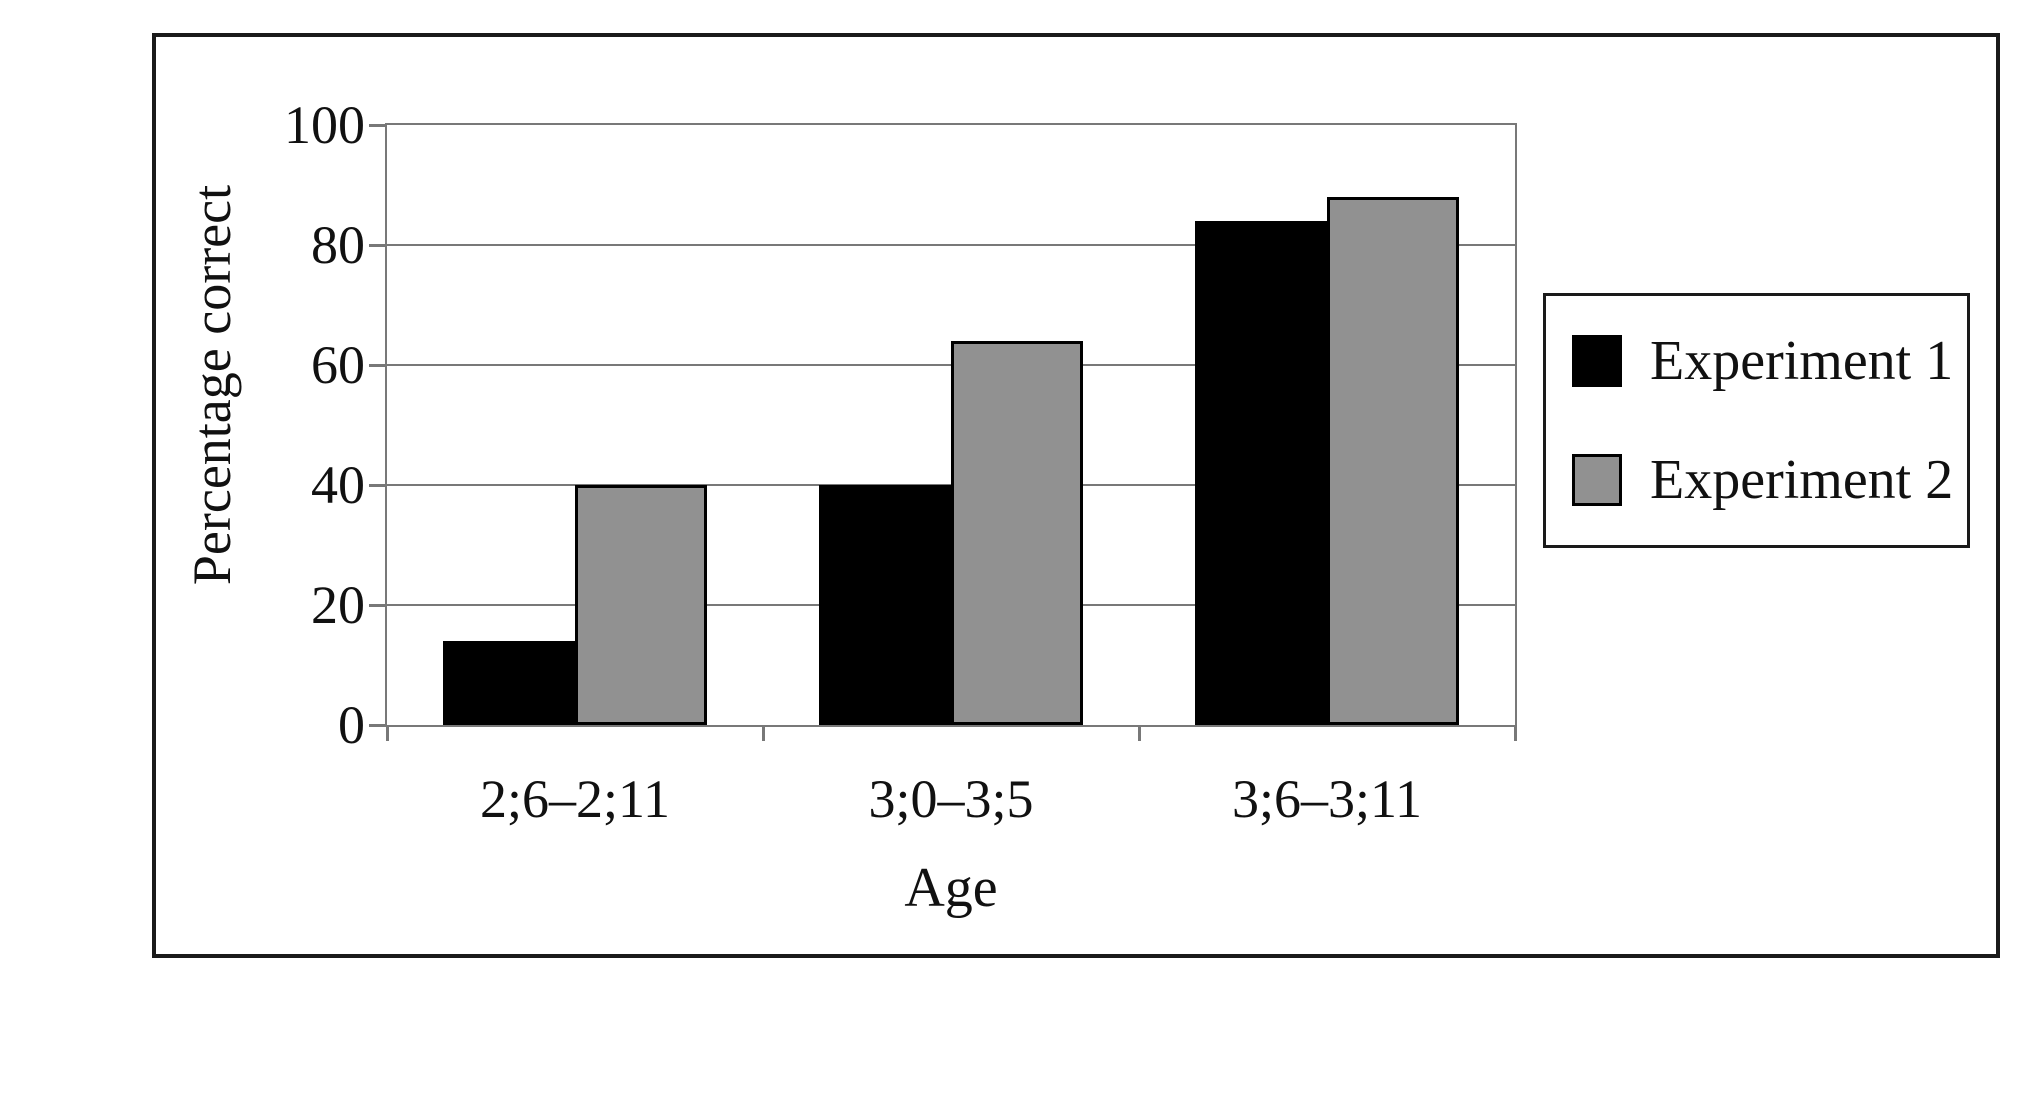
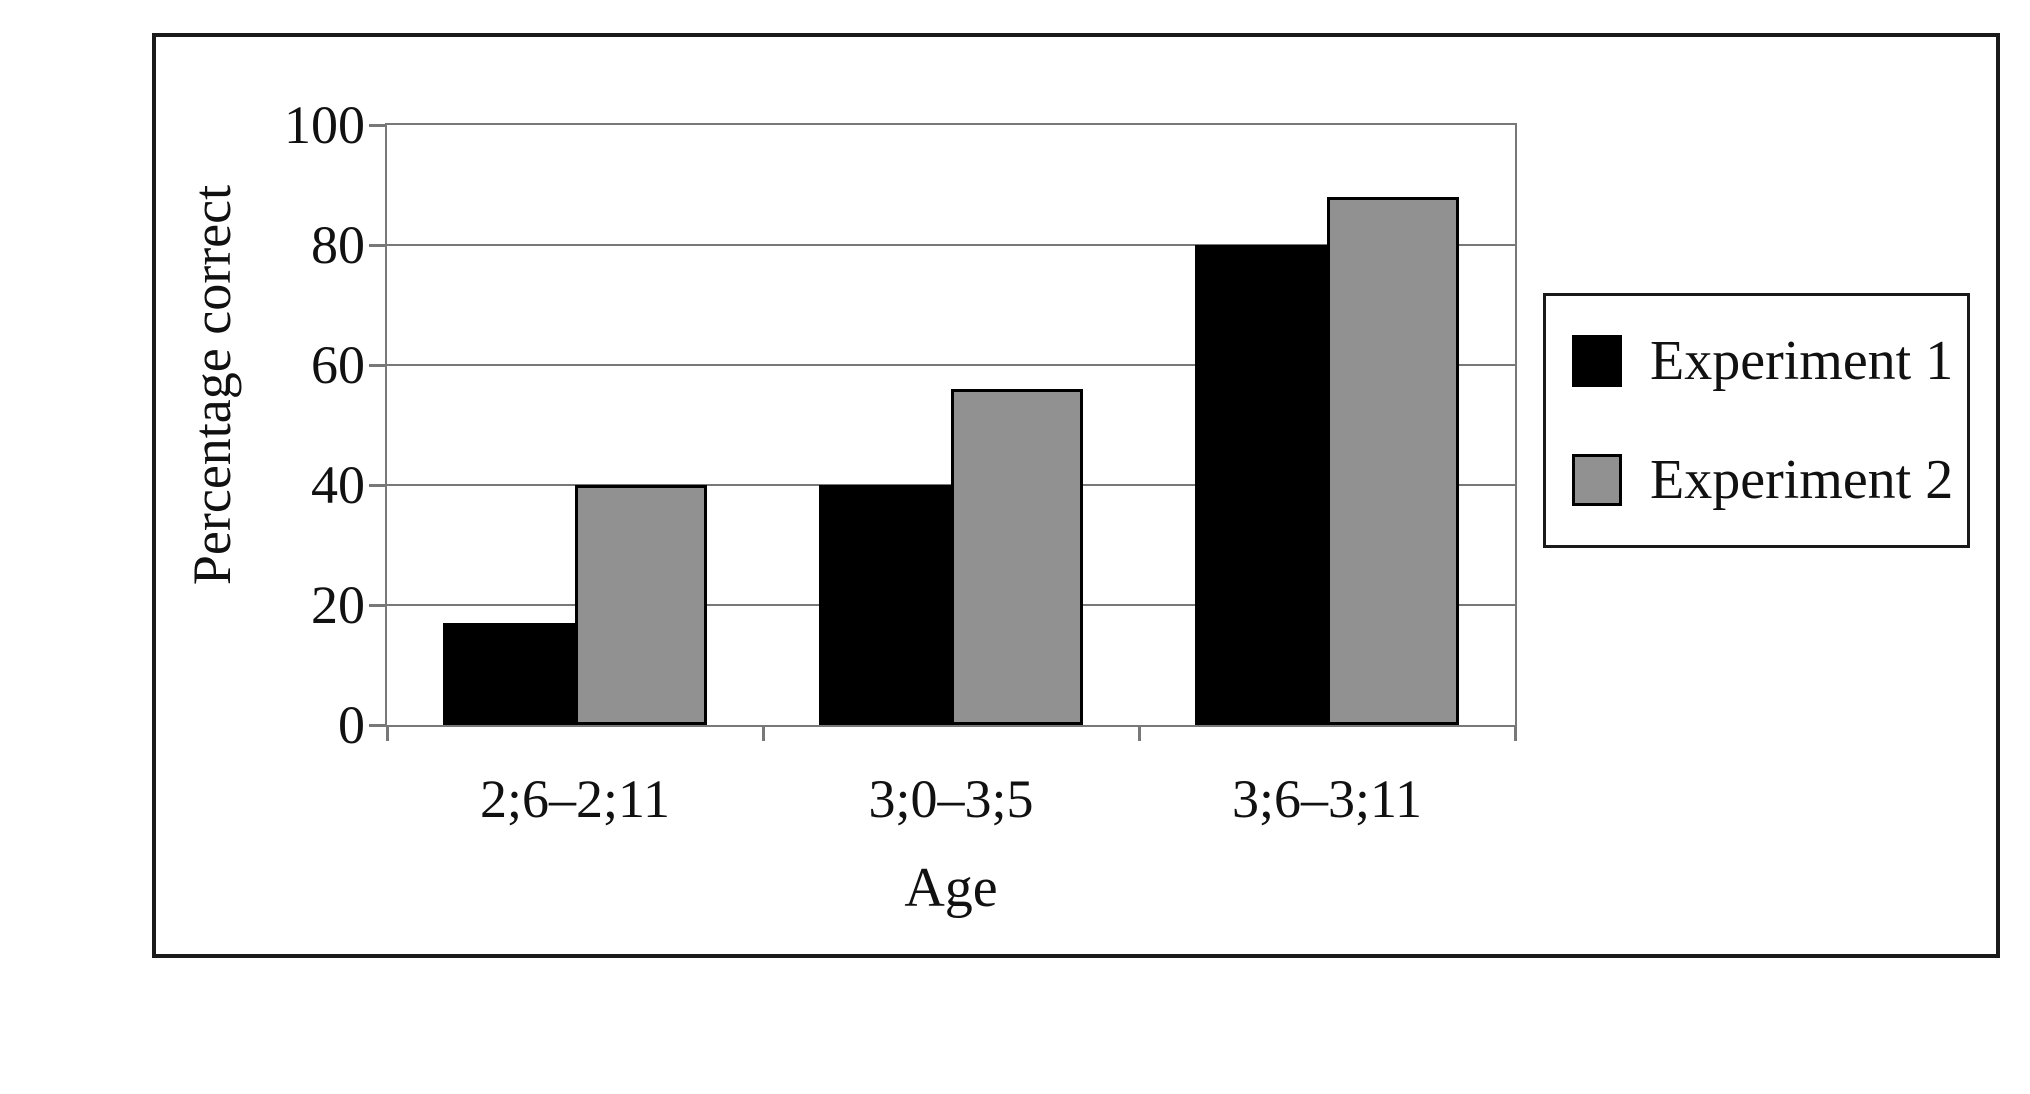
Experiment 1/2;6–2;11: 14 -> 17
Experiment 2/3;0–3;5: 64 -> 56
Experiment 1/3;6–3;11: 84 -> 80
